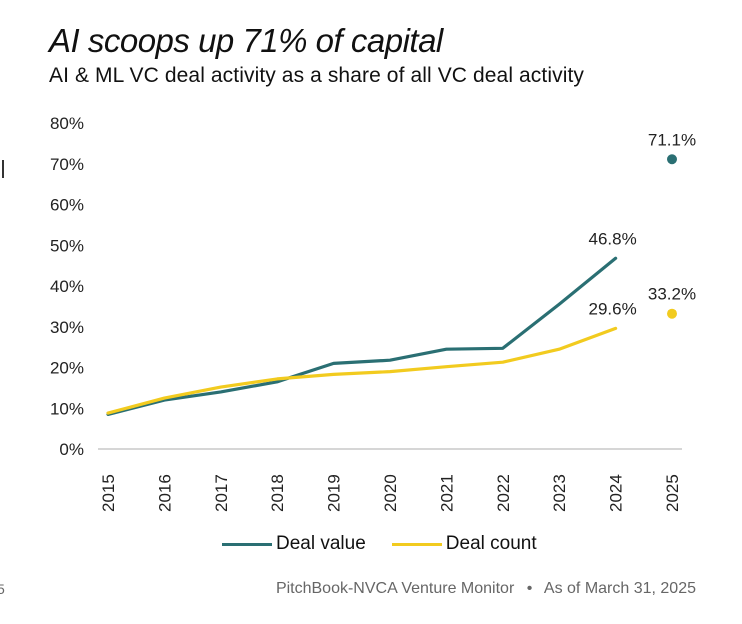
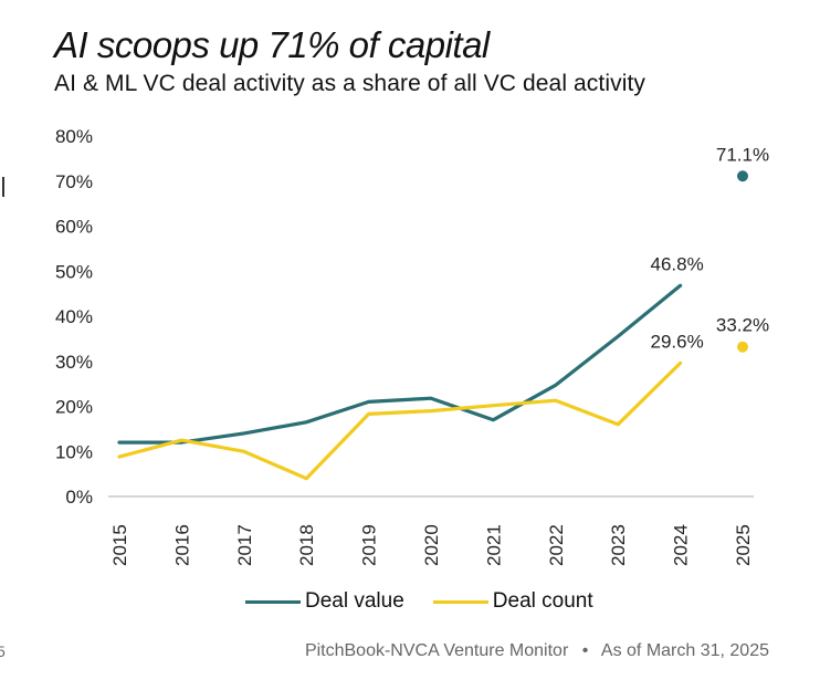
Deal value/2015: 8% -> 12%
Deal count/2017: 15% -> 10%
Deal count/2018: 17% -> 4%
Deal value/2021: 24% -> 17%
Deal count/2023: 24% -> 16%
